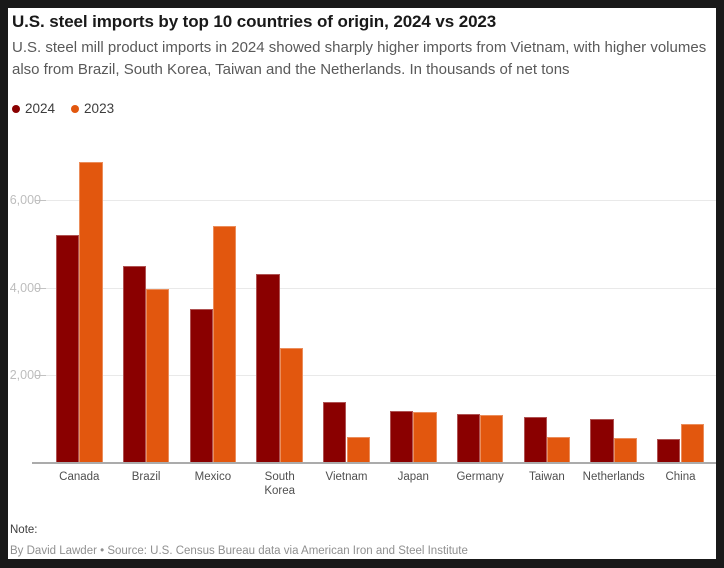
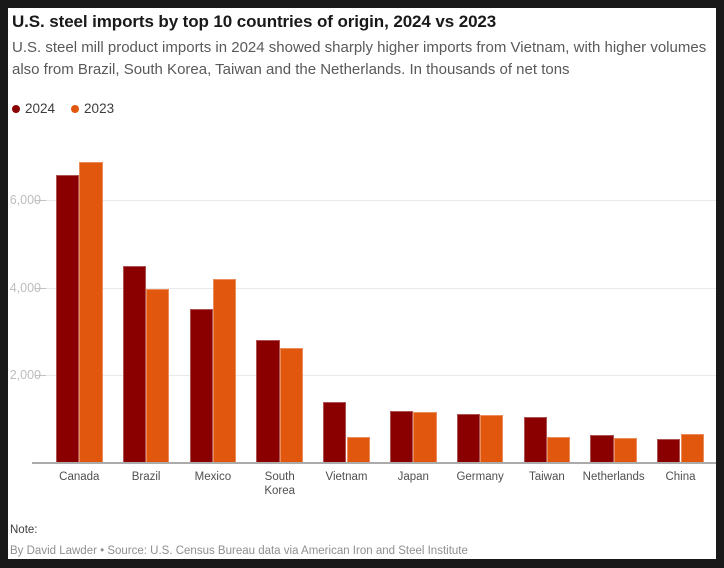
2024/Canada: 5200 -> 6600
2023/Mexico: 5400 -> 4200
2024/South Korea: 4300 -> 2800
2024/Netherlands: 1000 -> 600
2023/China: 900 -> 700
